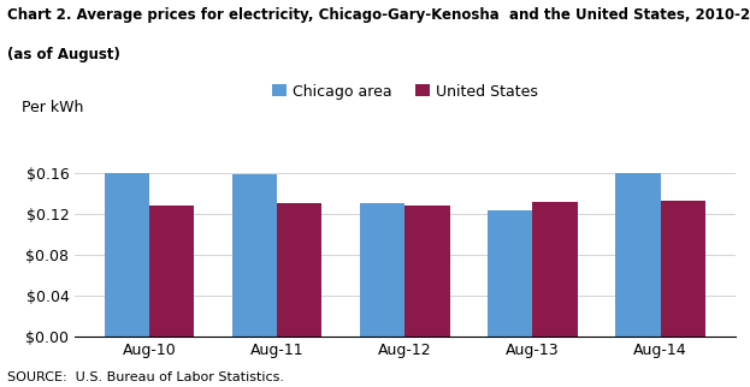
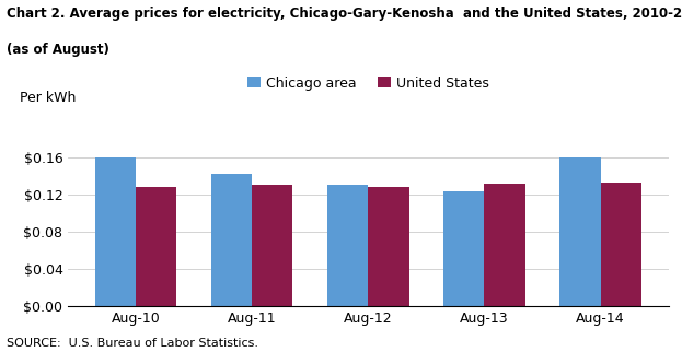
Chicago area/Aug-11: $0.158 -> $0.142
